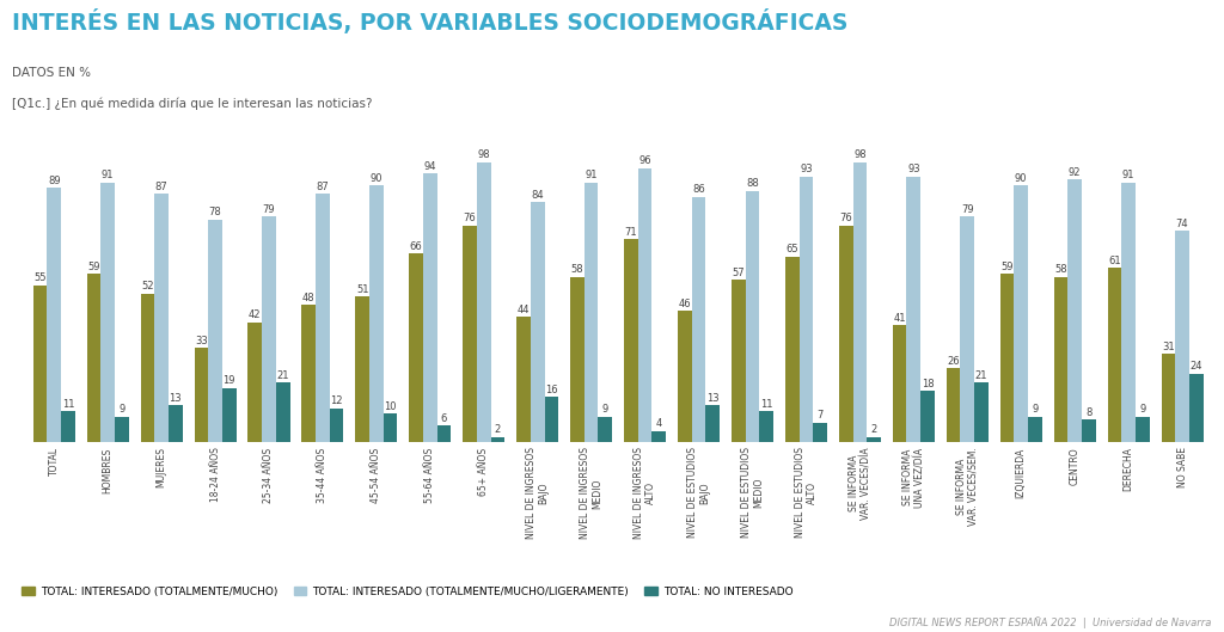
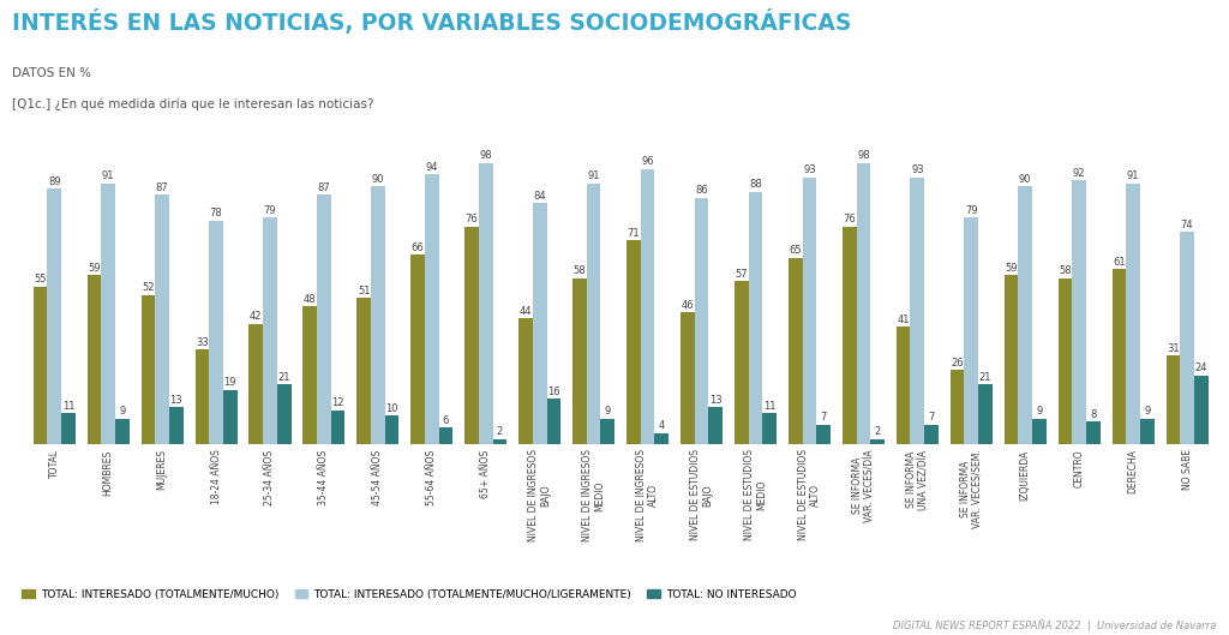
TOTAL: NO INTERESADO/SE INFORMA UNA VEZ/DÍA: 18 -> 7
